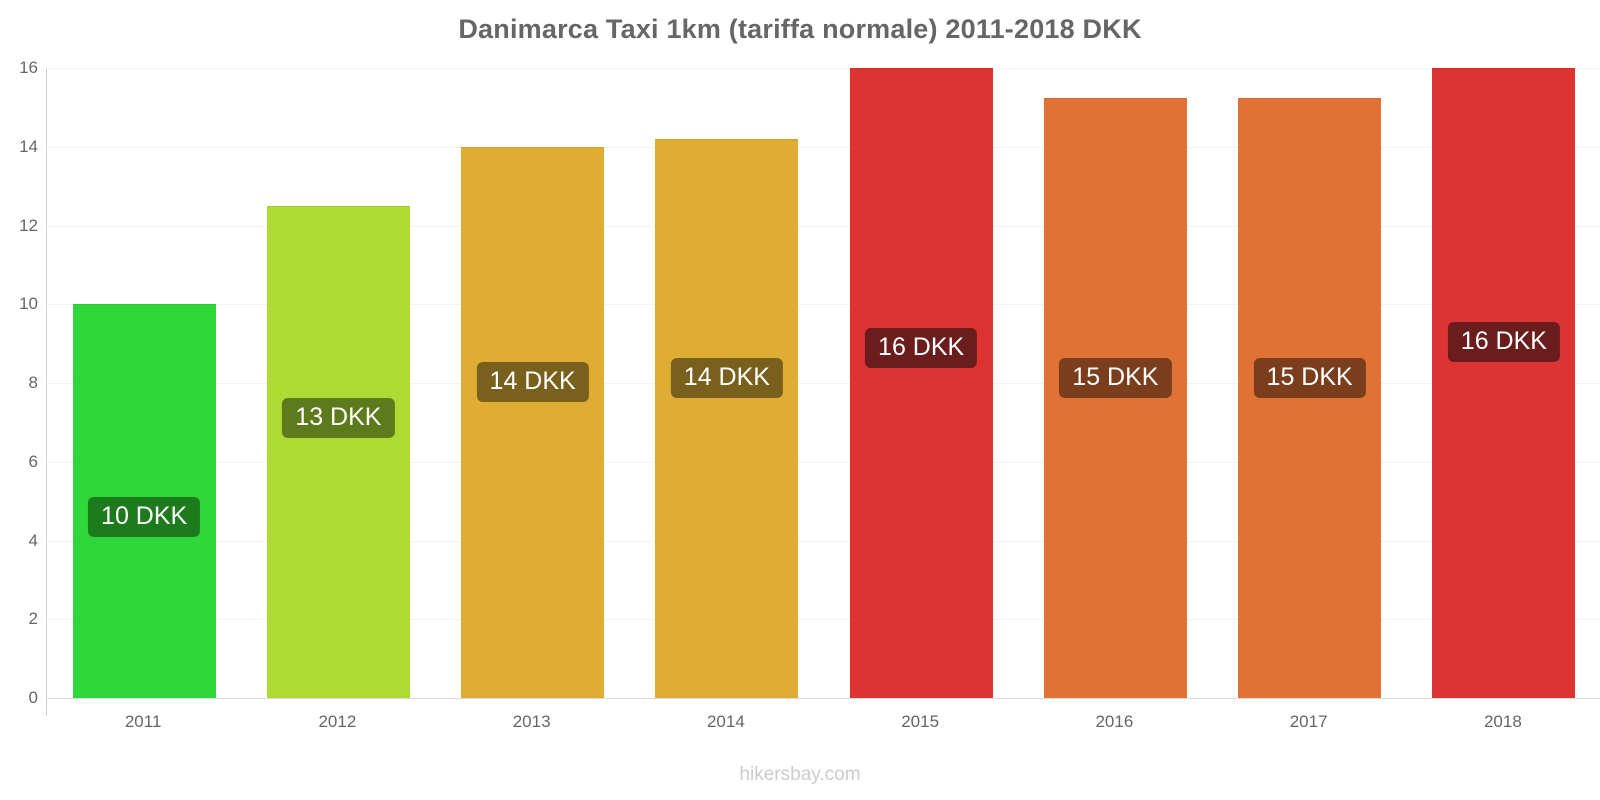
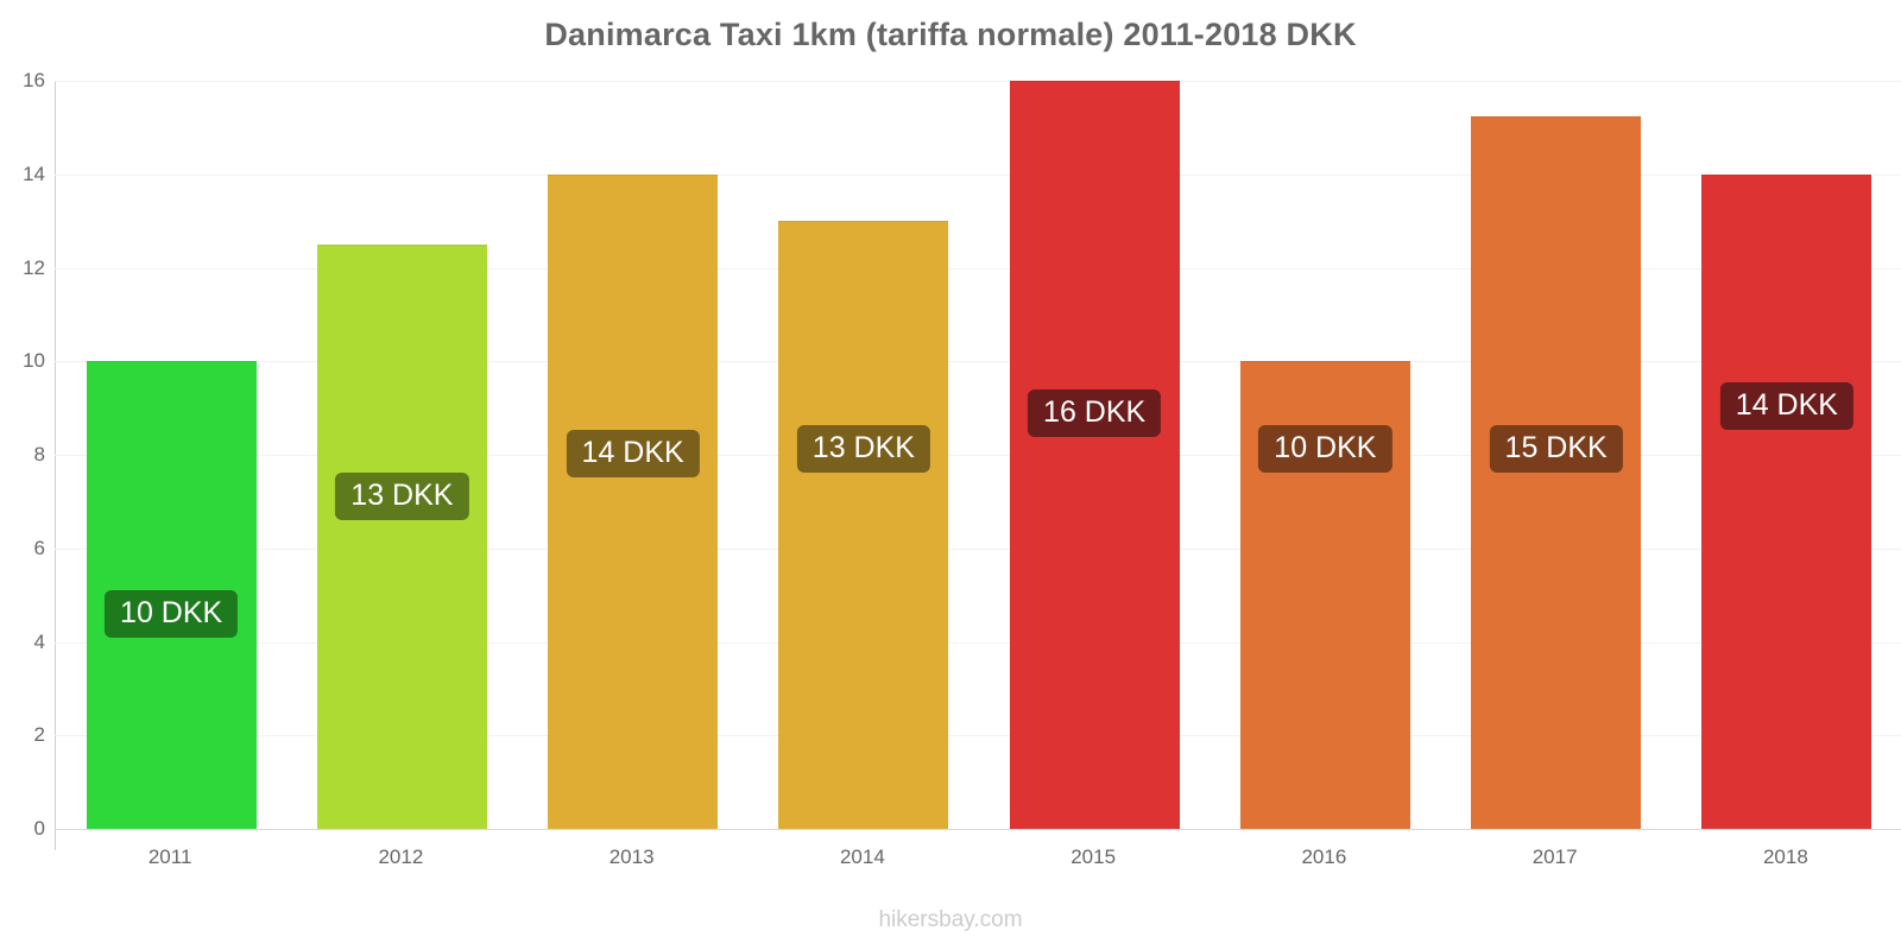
2014: 14 -> 13
2016: 15 -> 10
2018: 16 -> 14
